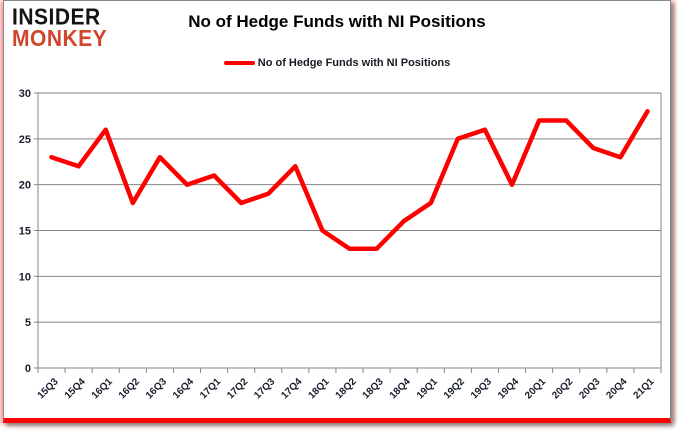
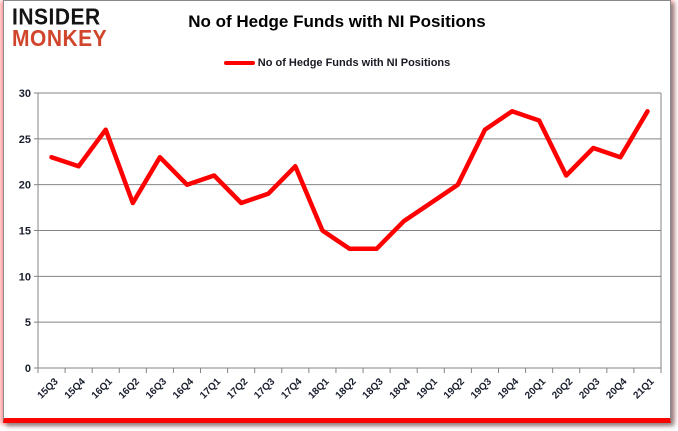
19Q2: 25 -> 20
19Q4: 20 -> 28
20Q2: 27 -> 21
